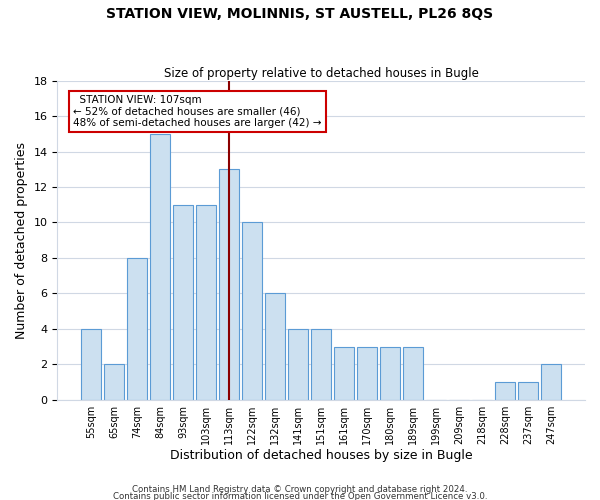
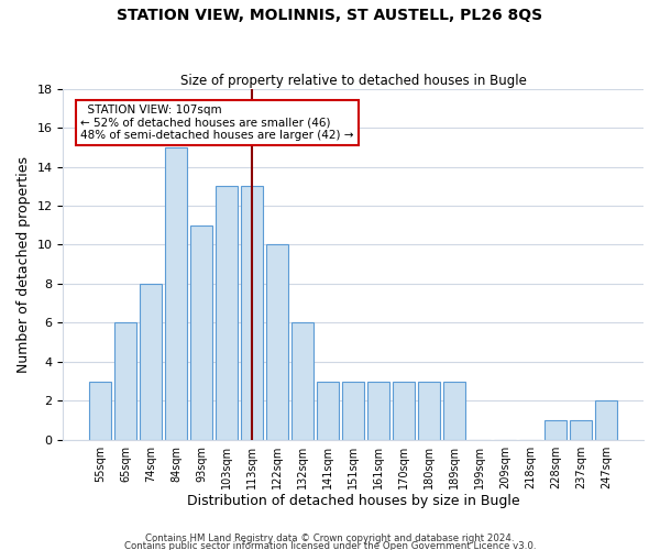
55sqm: 4 -> 3
65sqm: 2 -> 6
103sqm: 11 -> 13
141sqm: 4 -> 3
151sqm: 4 -> 3
